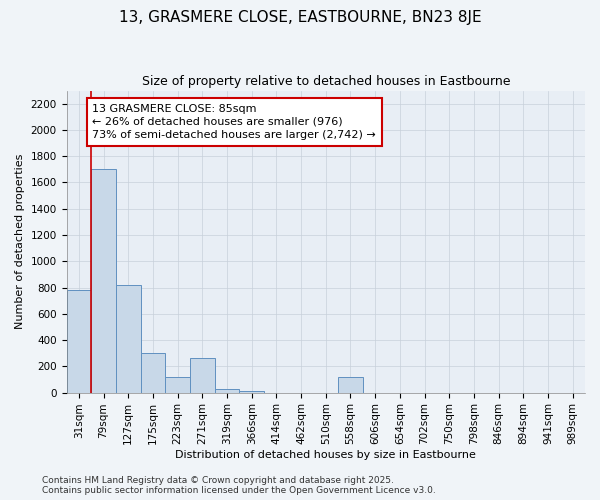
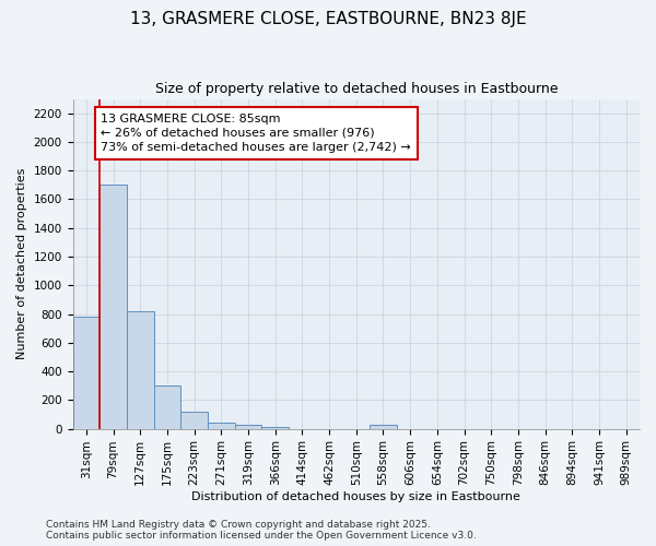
271sqm: 260 -> 40
558sqm: 120 -> 30
